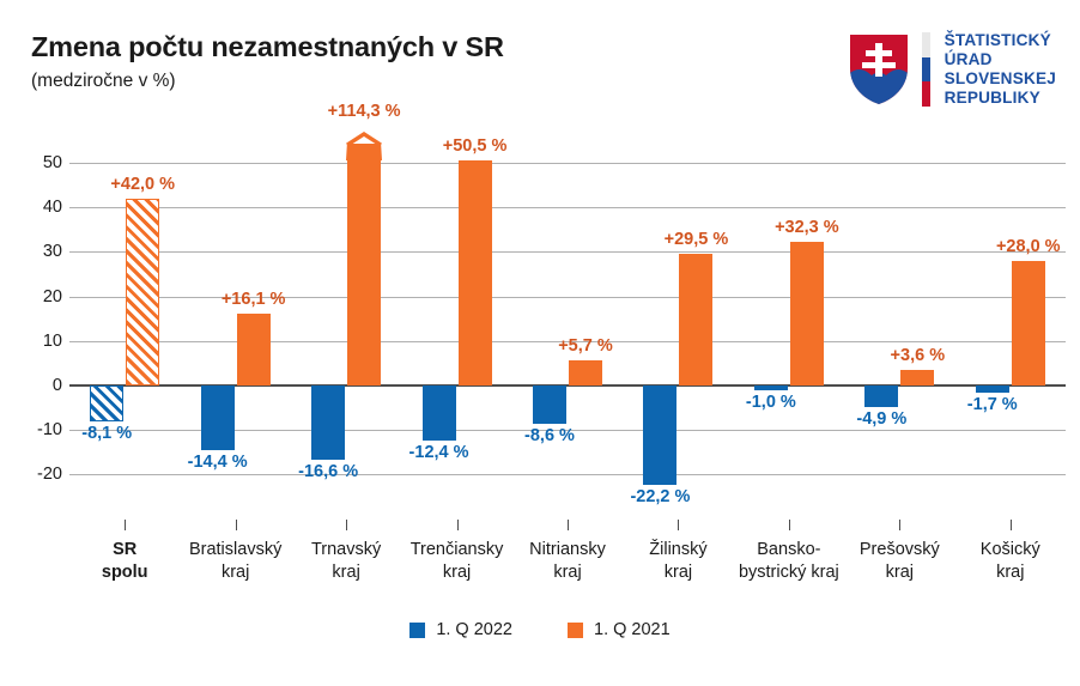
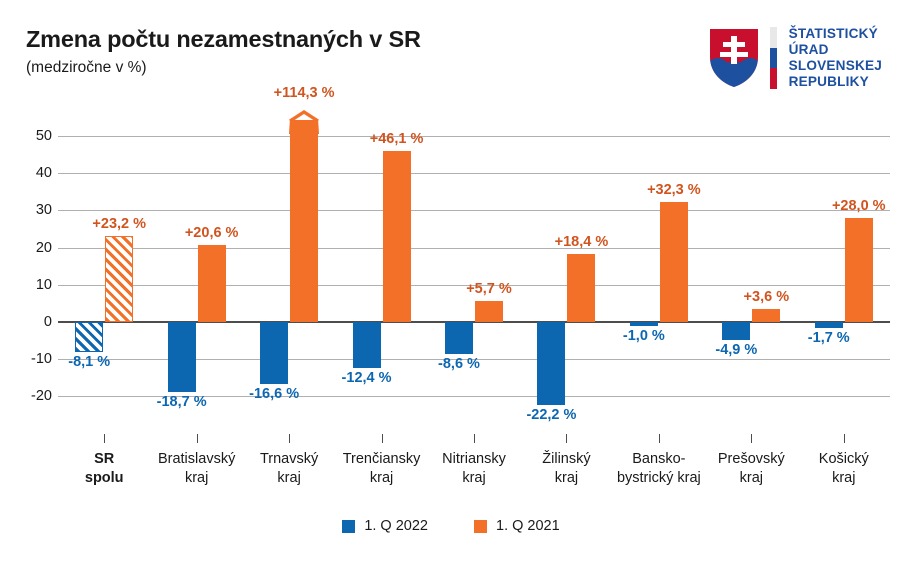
1. Q 2021/SR spolu: +42,0 -> +23,2
1. Q 2022/Bratislavský kraj: -14,4 -> -18,7
1. Q 2021/Bratislavský kraj: +16,1 -> +20,6
1. Q 2021/Trenčiansky kraj: +50,5 -> +46,1
1. Q 2021/Žilinský kraj: +29,5 -> +18,4
